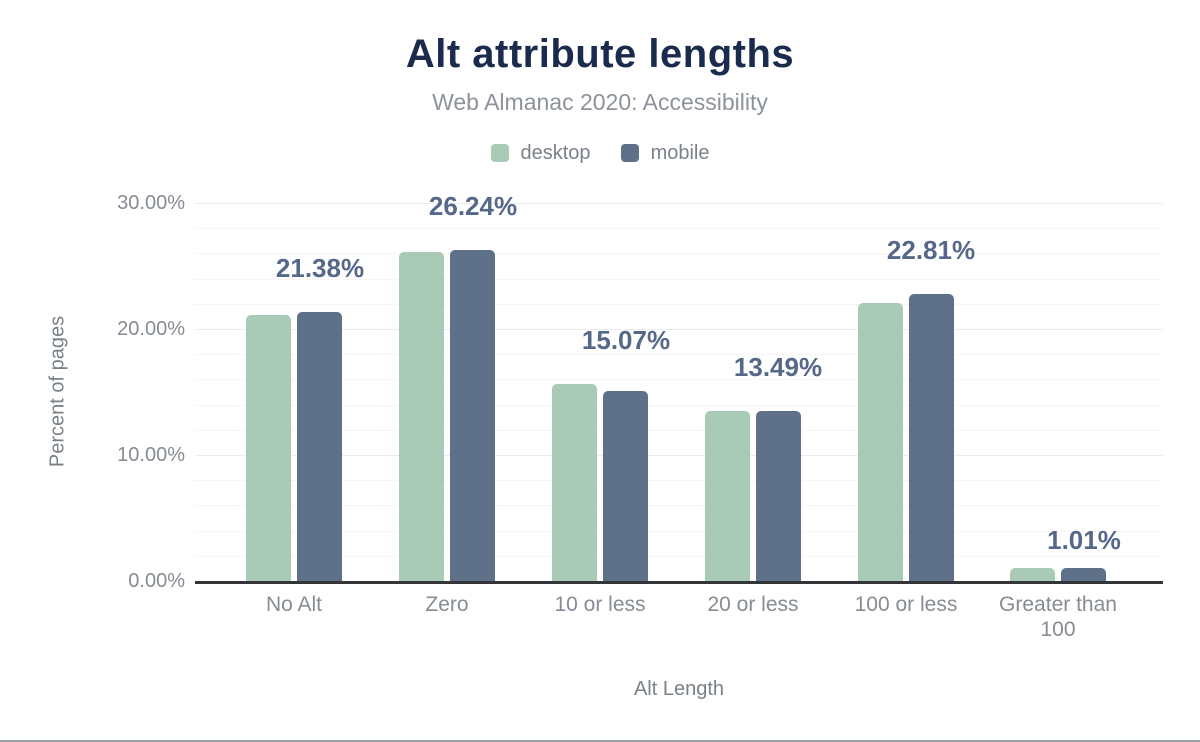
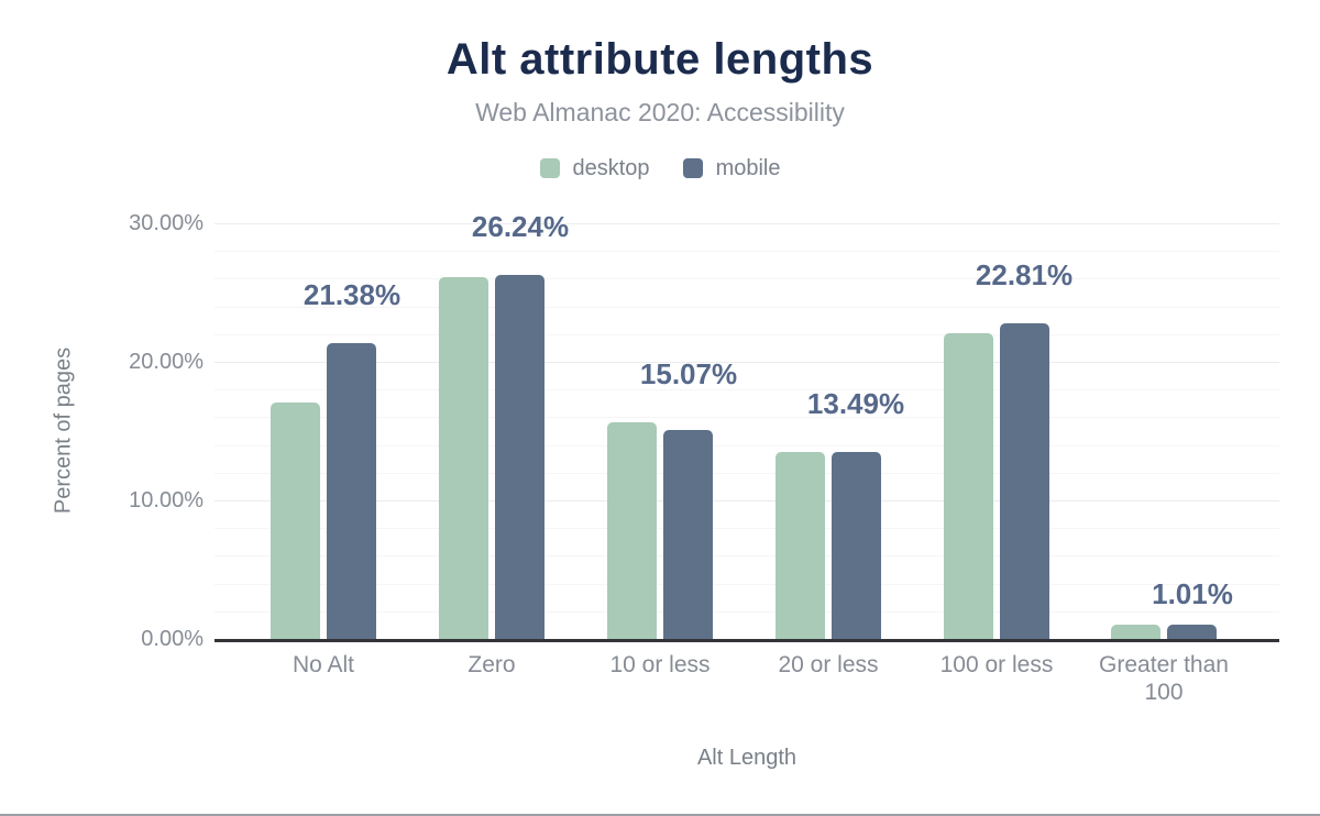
desktop/No Alt: 21.1% -> 17.1%
